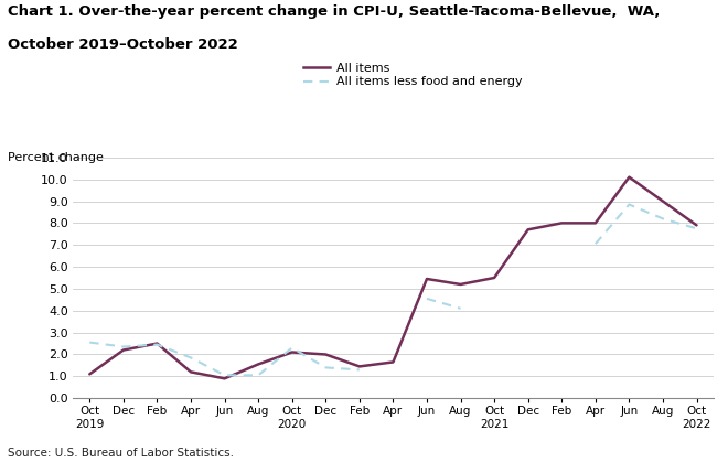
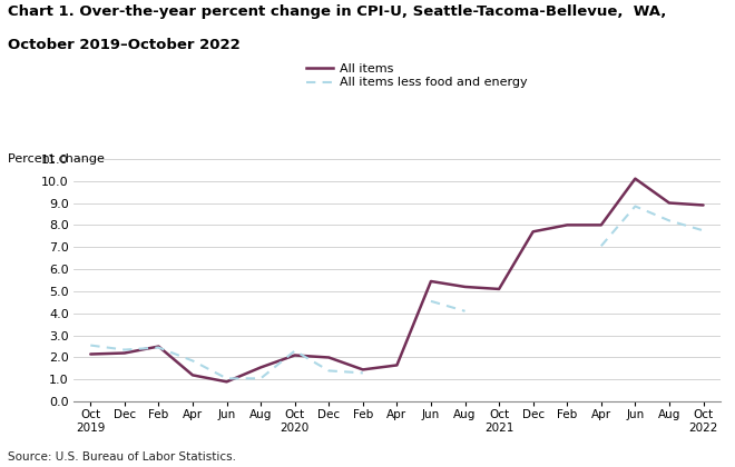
All items/Oct 2019: 1.1 -> 2.1
All items/Oct 2021: 5.5 -> 5.1
All items/Oct 2022: 7.9 -> 8.9
